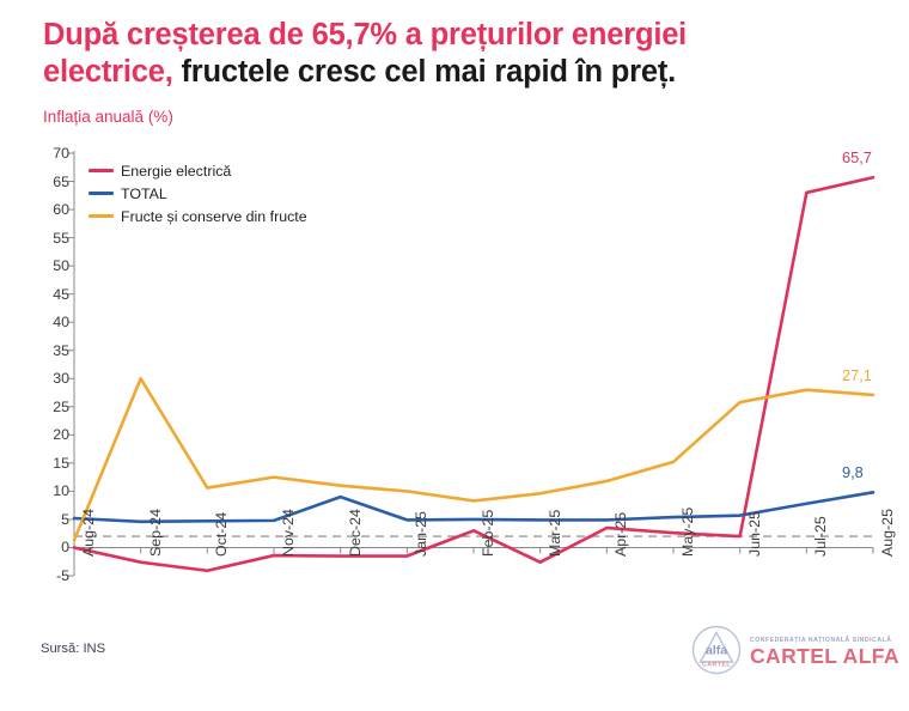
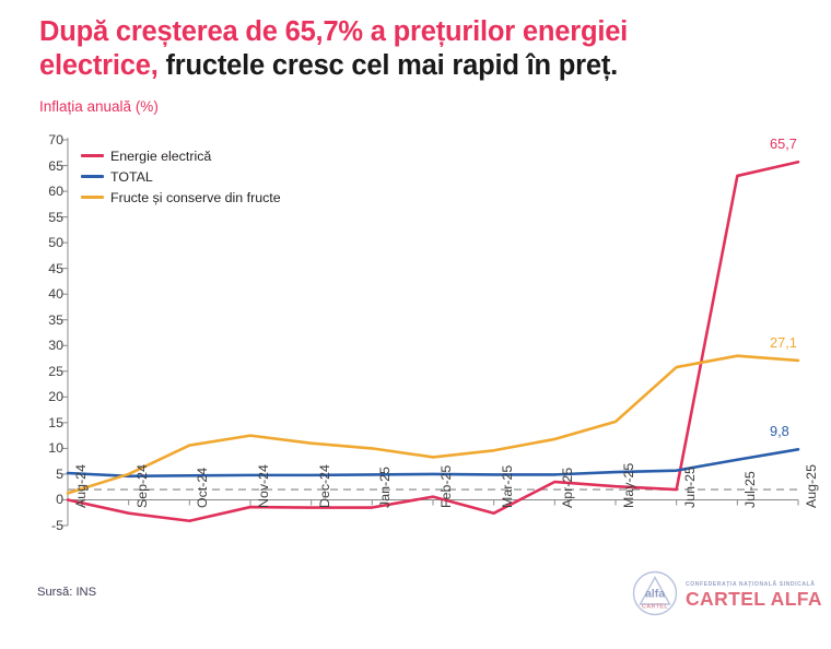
Fructe și conserve din fructe/Sep-24: 30 -> 5
TOTAL/Dec-24: 9 -> 5
Energie electrică/Feb-25: 3 -> 1
